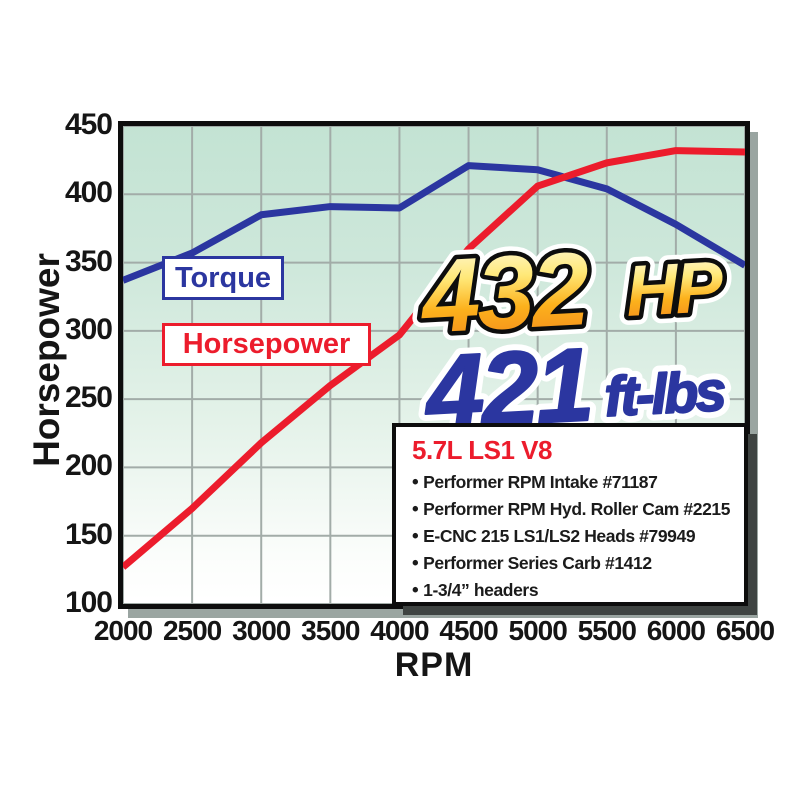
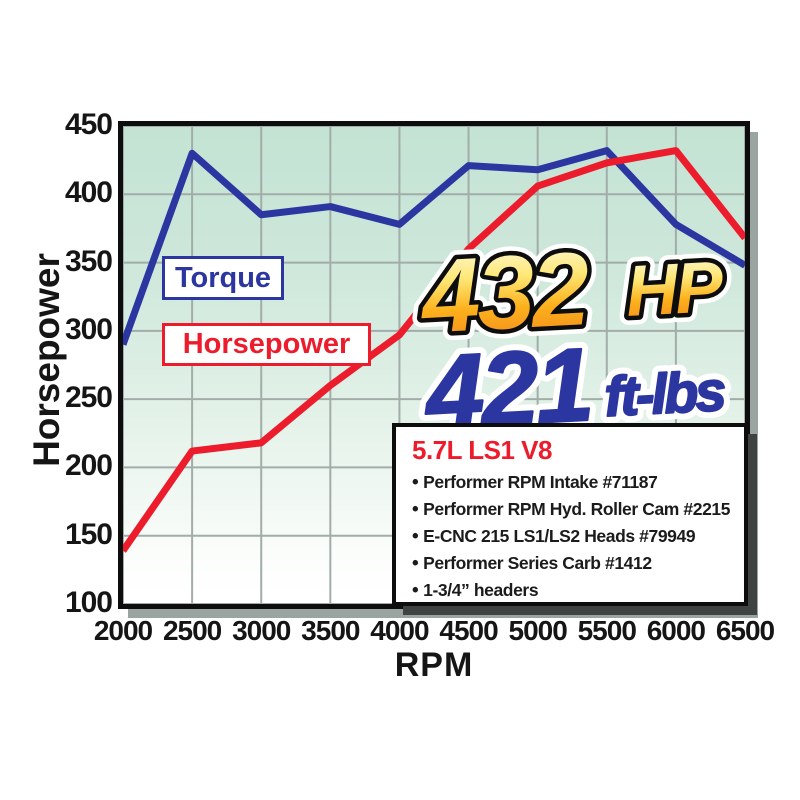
Torque/2000: 337 -> 290
Horsepower/2000: 127 -> 139
Torque/2500: 357 -> 430
Horsepower/2500: 170 -> 212
Torque/4000: 390 -> 378
Torque/5500: 404 -> 432
Horsepower/6500: 431 -> 368
